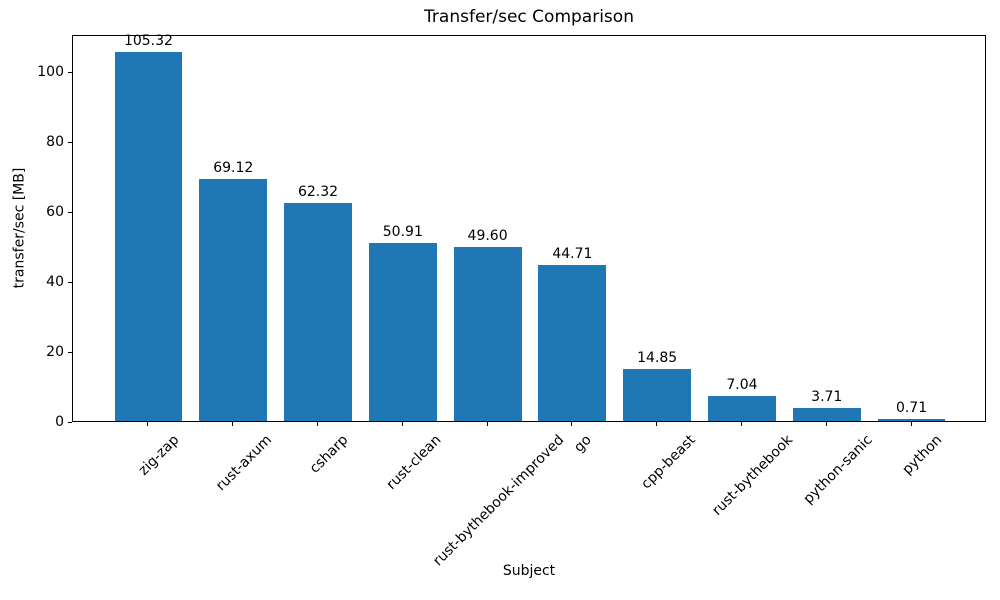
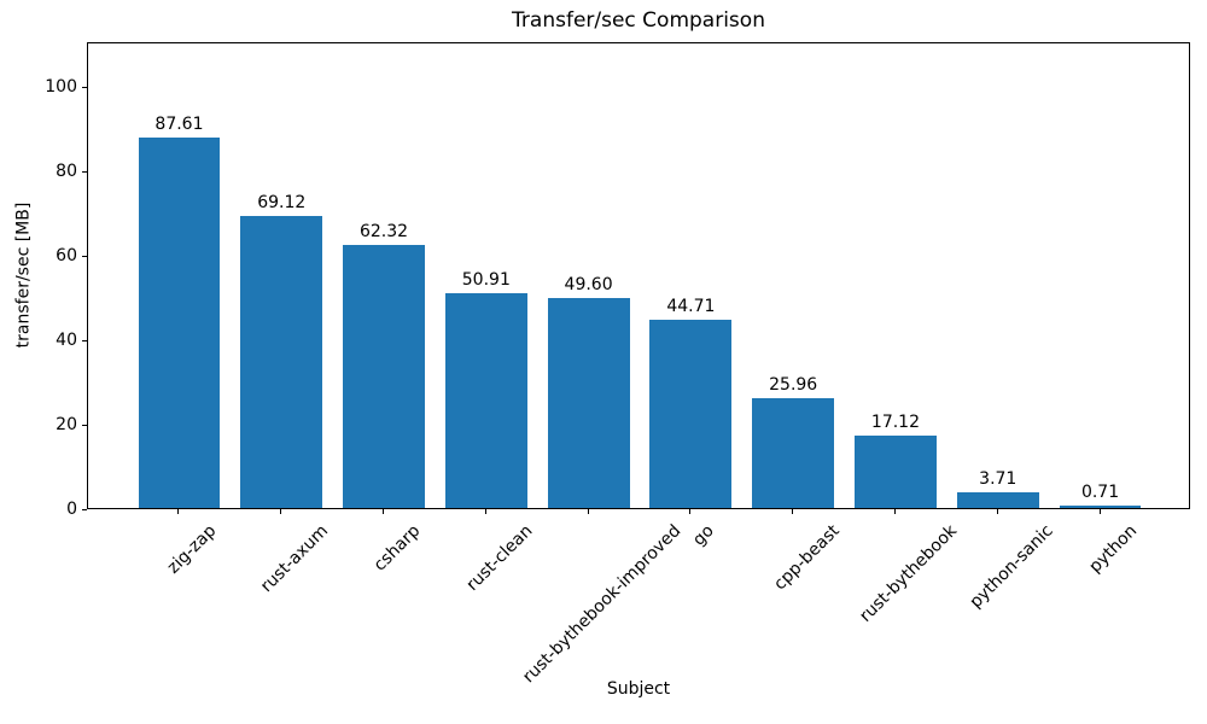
zig-zap: 105.32 -> 87.61
cpp-beast: 14.85 -> 25.96
rust-bythebook: 7.04 -> 17.12
